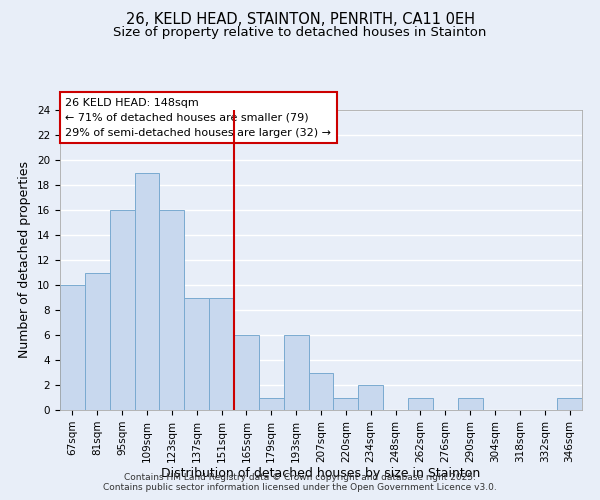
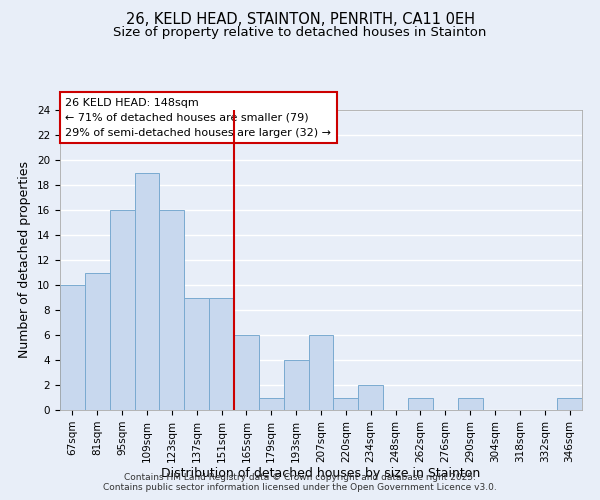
193sqm: 6 -> 4
207sqm: 3 -> 6
